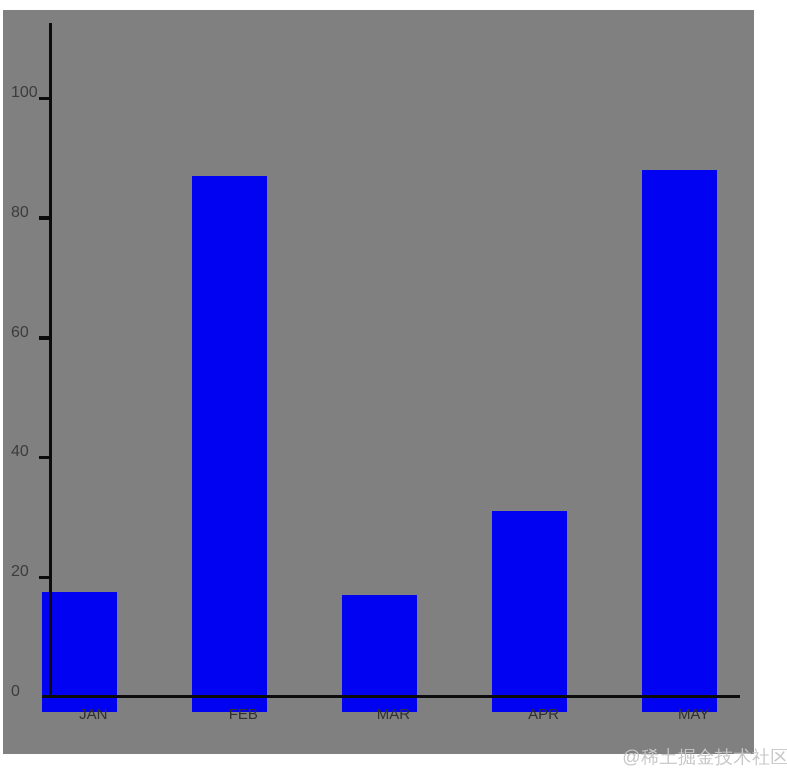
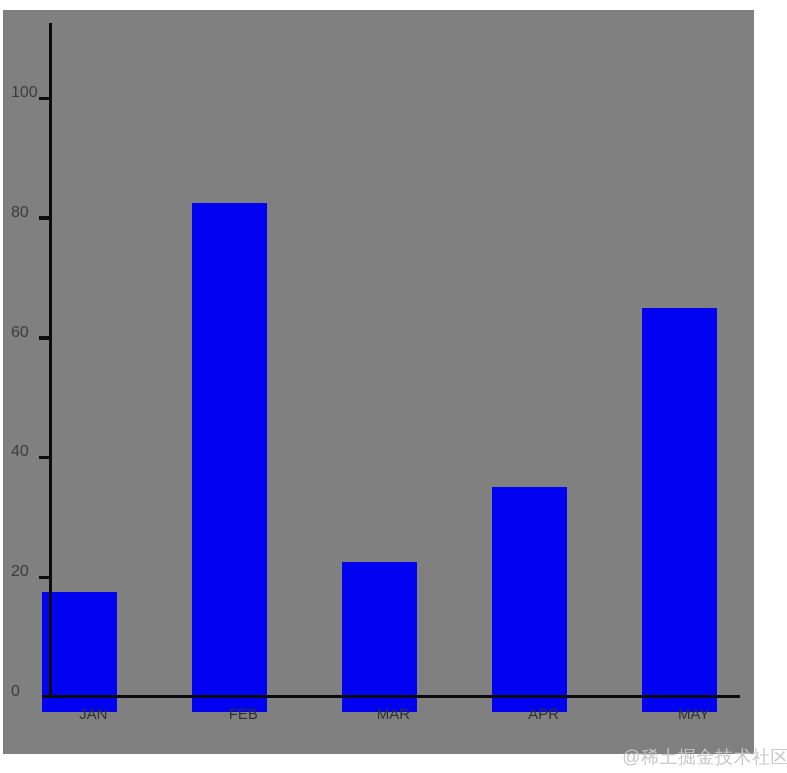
FEB: 87 -> 82
MAR: 17 -> 22
APR: 31 -> 35
MAY: 88 -> 65
